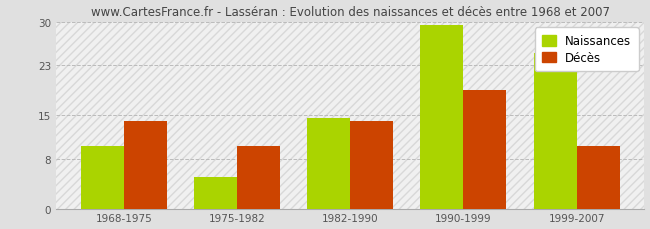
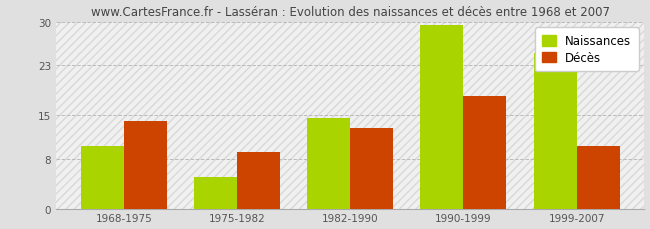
Décès/1975-1982: 10 -> 9
Décès/1982-1990: 14 -> 13
Décès/1990-1999: 19 -> 18
